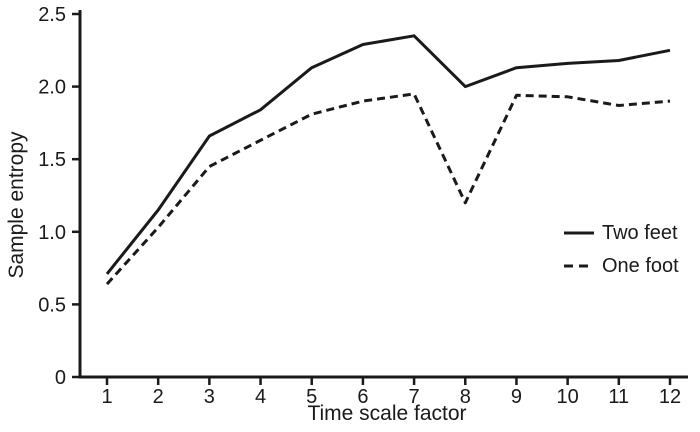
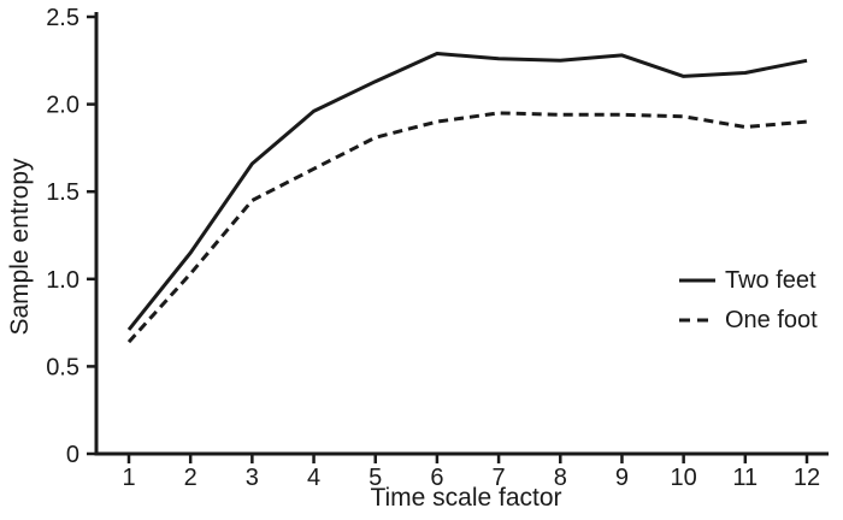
Two feet/4: 1.84 -> 1.96
Two feet/7: 2.35 -> 2.26
Two feet/8: 2.00 -> 2.25
One foot/8: 1.20 -> 1.94
Two feet/9: 2.13 -> 2.28
